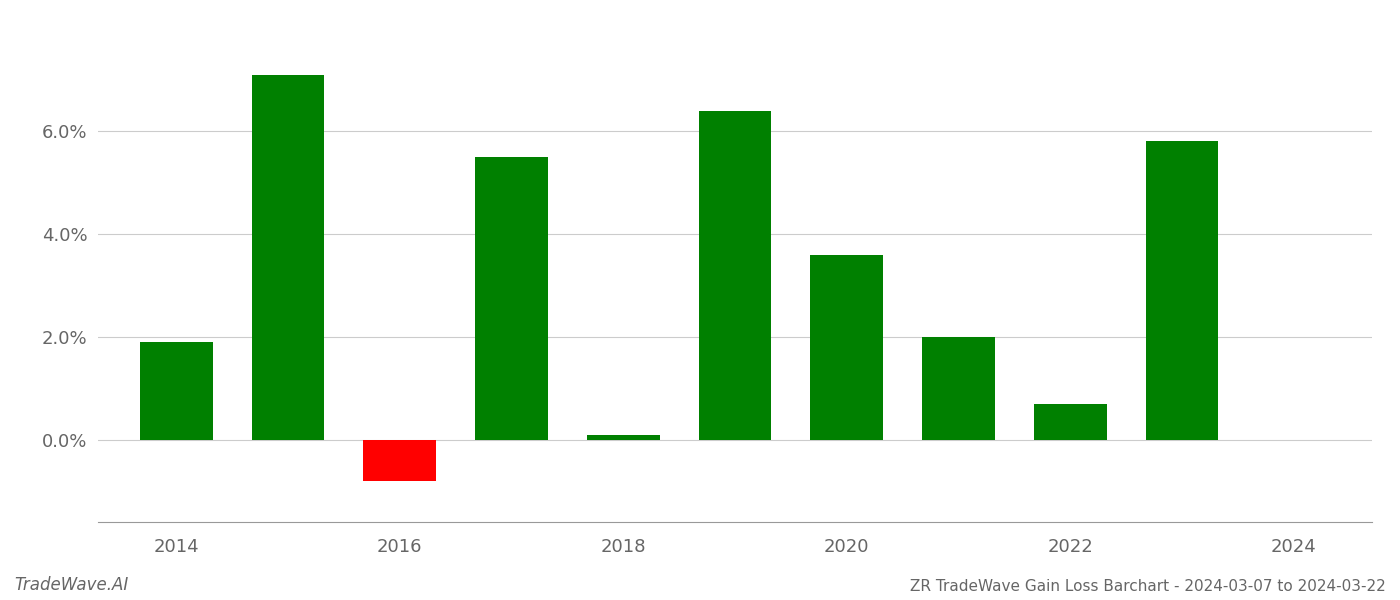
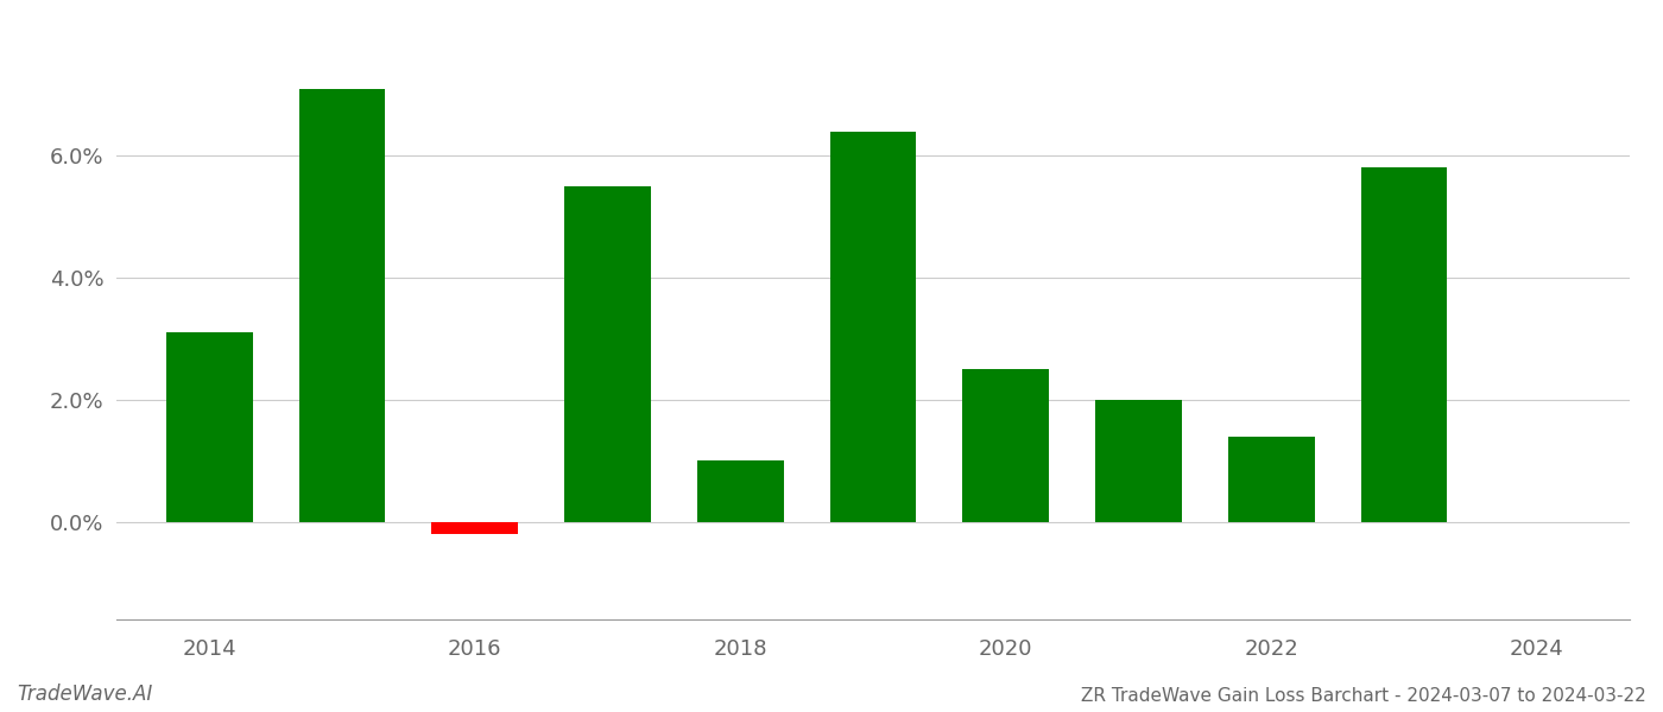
2014: 1.9% -> 3.1%
2016: -0.8% -> -0.2%
2018: 0.1% -> 1.0%
2020: 3.6% -> 2.5%
2022: 0.7% -> 1.4%
